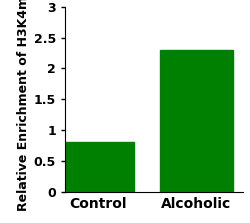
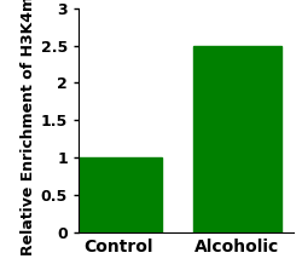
Control: 0.8 -> 1.0
Alcoholic: 2.3 -> 2.5
